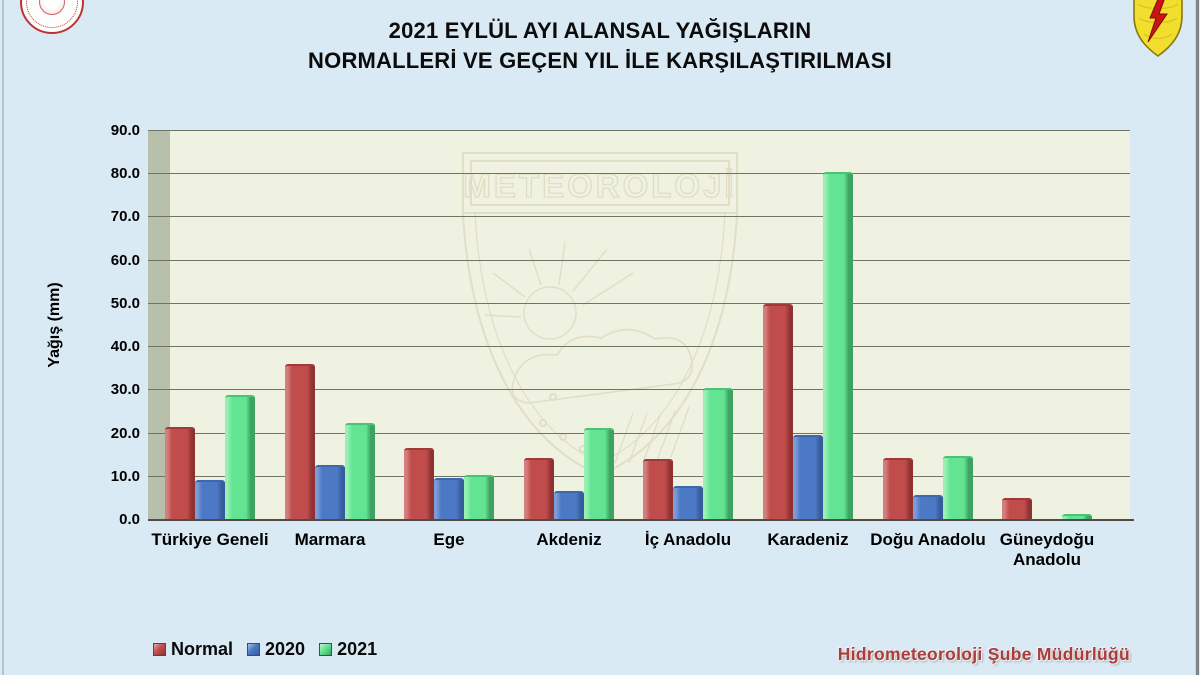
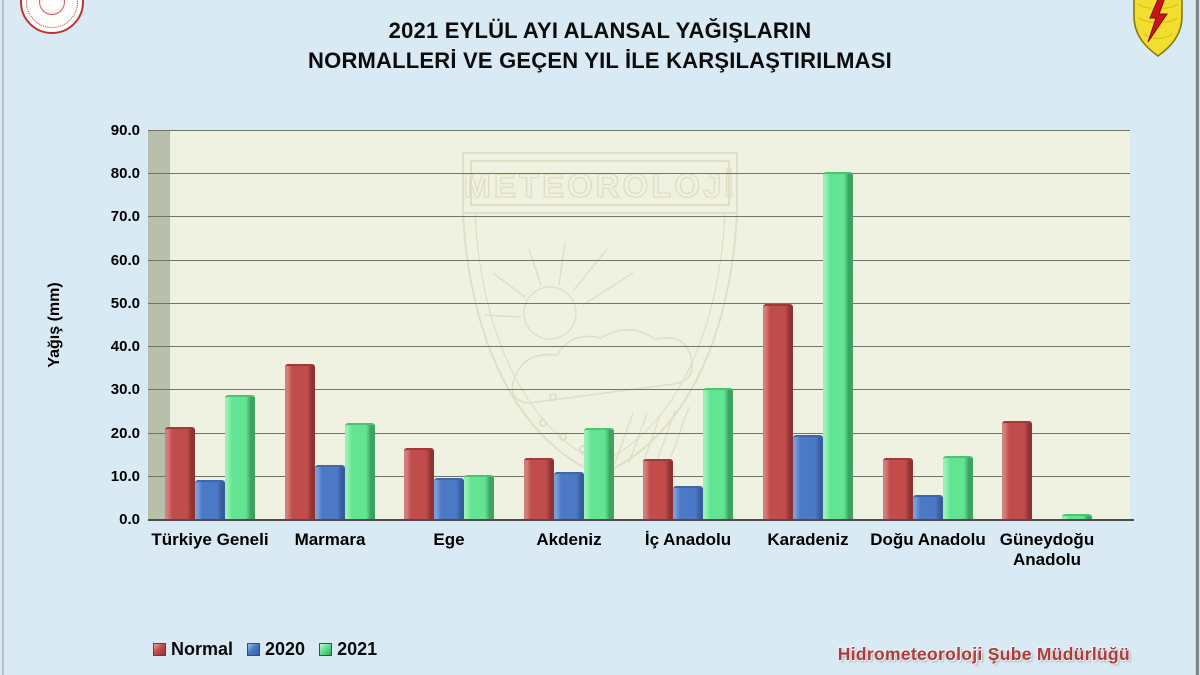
2020/Akdeniz: 7 -> 11
Normal/Güneydoğu Anadolu: 5 -> 23
